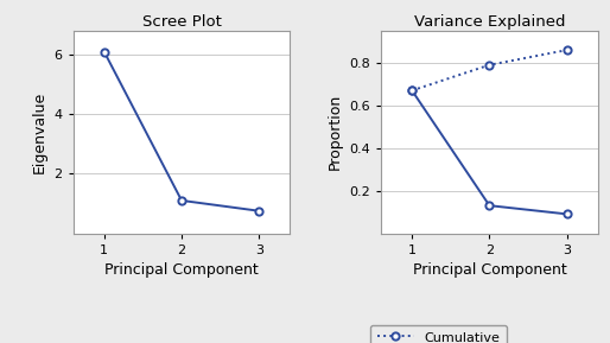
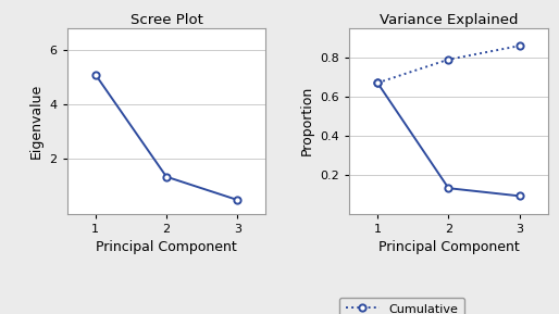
Scree Plot/1: 6.10 -> 5.10
Scree Plot/2: 1.10 -> 1.35
Scree Plot/3: 0.75 -> 0.50
